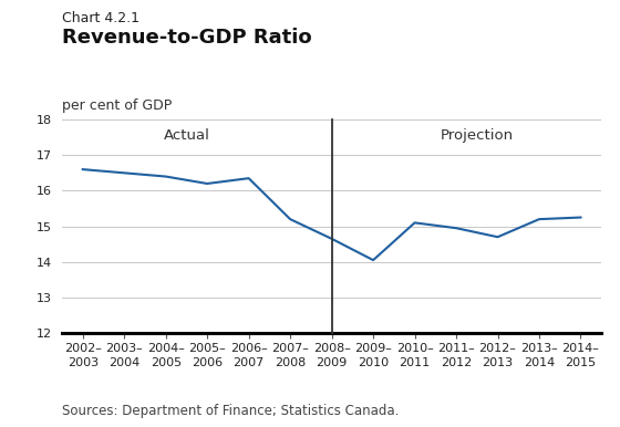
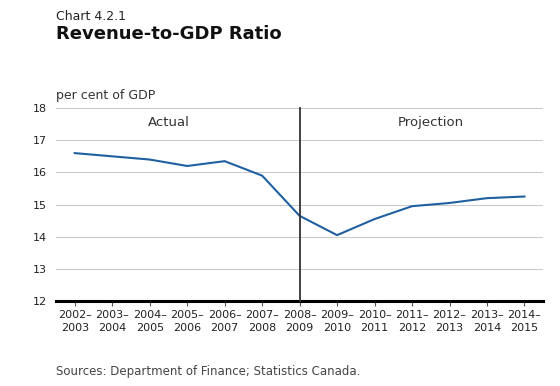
2007– 2008: 15.20 -> 15.90
2010– 2011: 15.10 -> 14.55
2012– 2013: 14.70 -> 15.05
